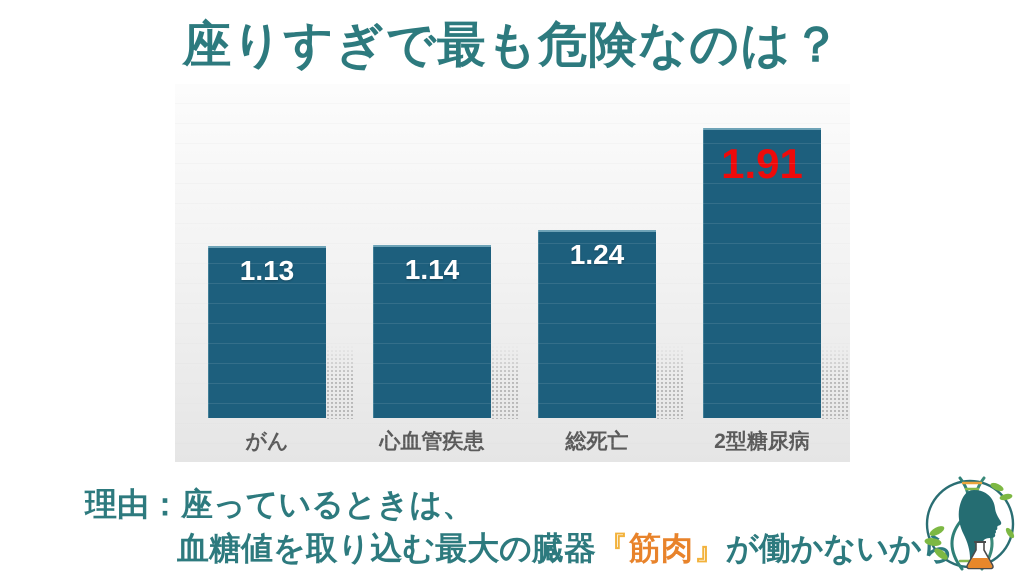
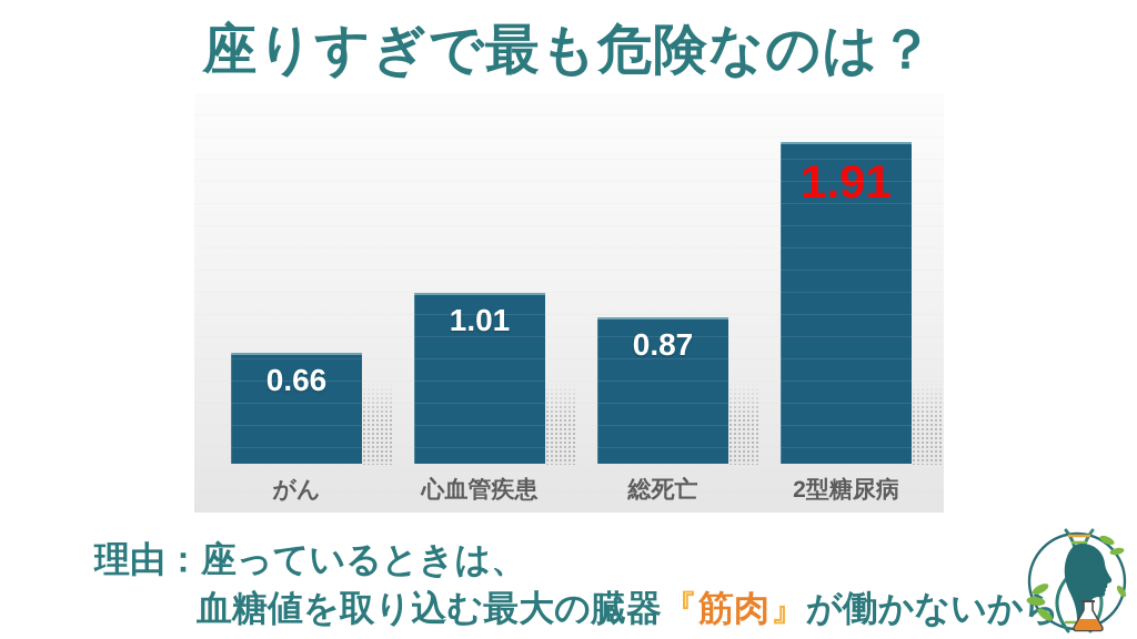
がん: 1.13 -> 0.66
心血管疾患: 1.14 -> 1.01
総死亡: 1.24 -> 0.87
